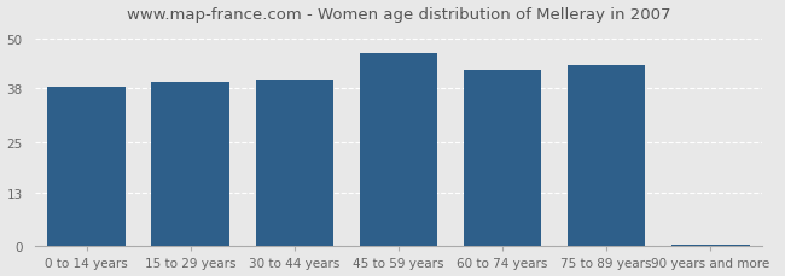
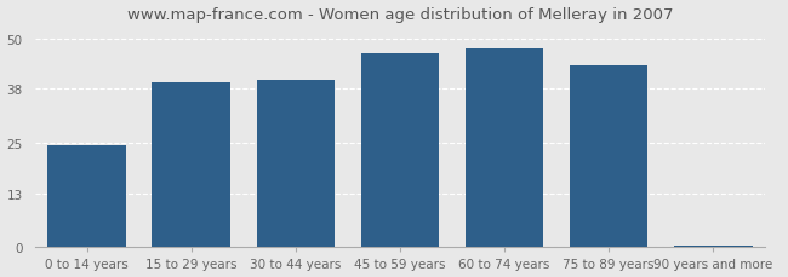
0 to 14 years: 38.5 -> 24.5
60 to 74 years: 42.5 -> 47.5
